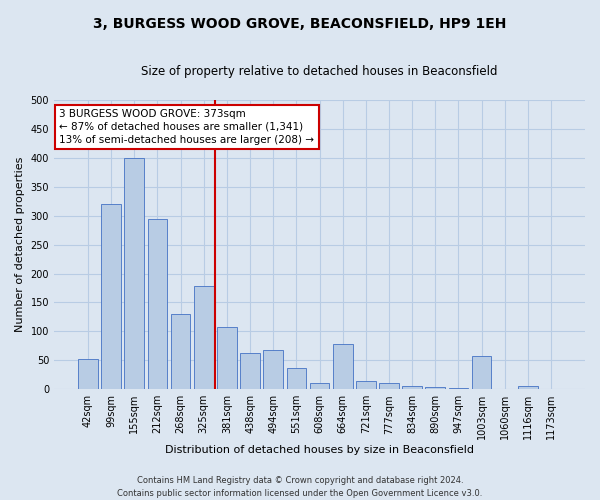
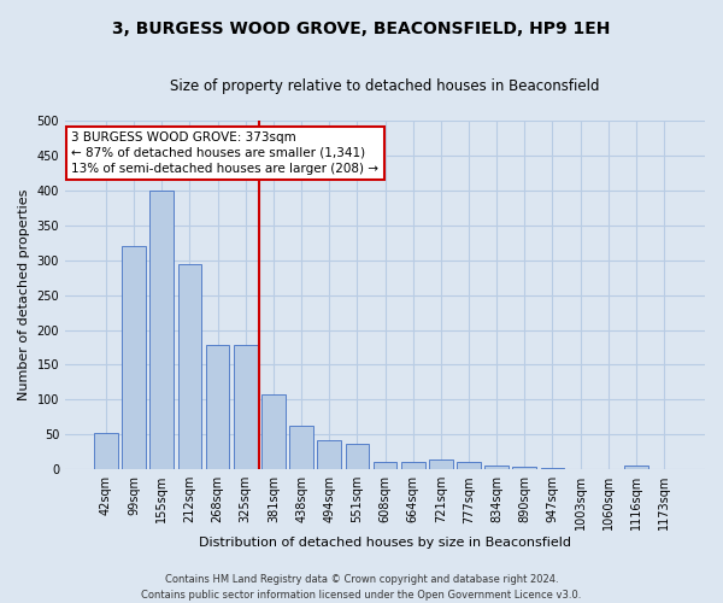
268sqm: 130 -> 178
494sqm: 68 -> 42
664sqm: 78 -> 10
1003sqm: 58 -> 1
